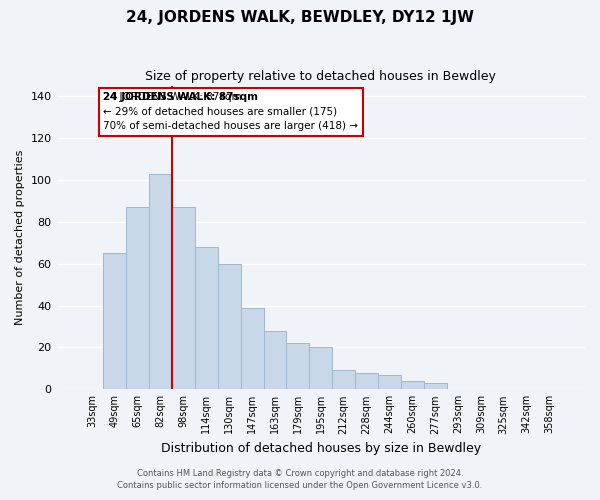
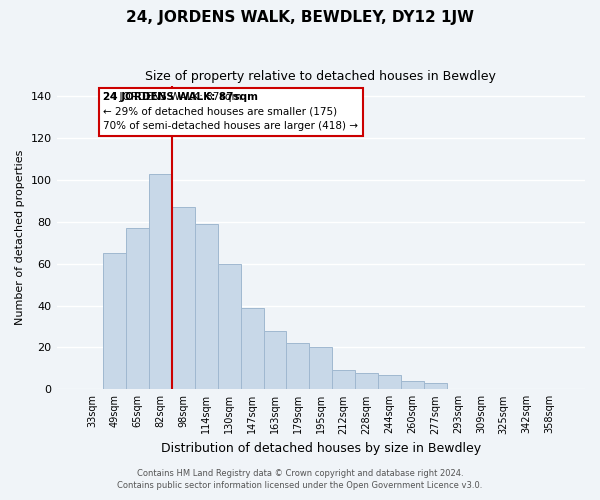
65sqm: 87 -> 77
114sqm: 68 -> 79
